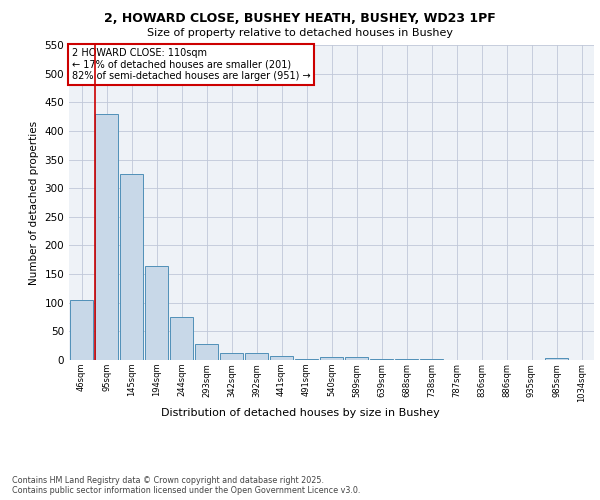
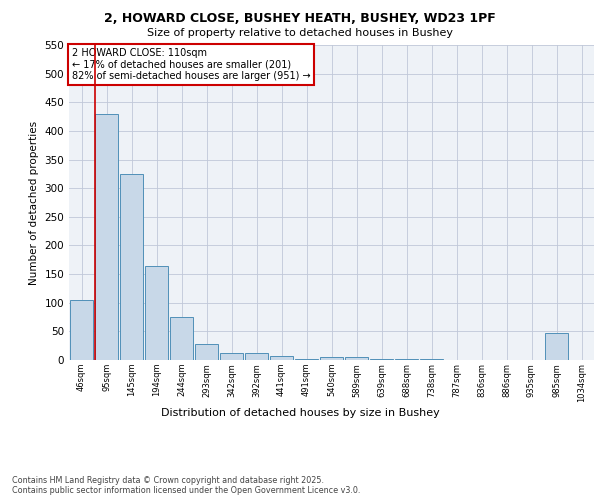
985sqm: 3 -> 48
